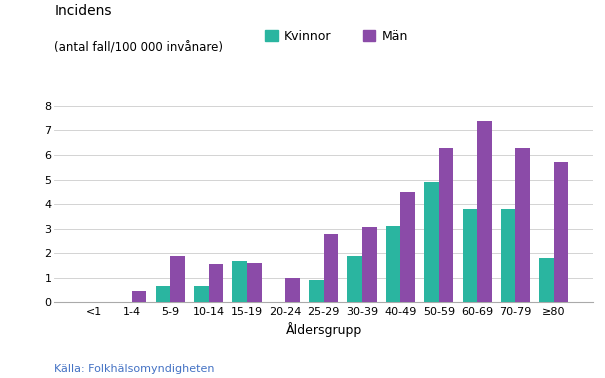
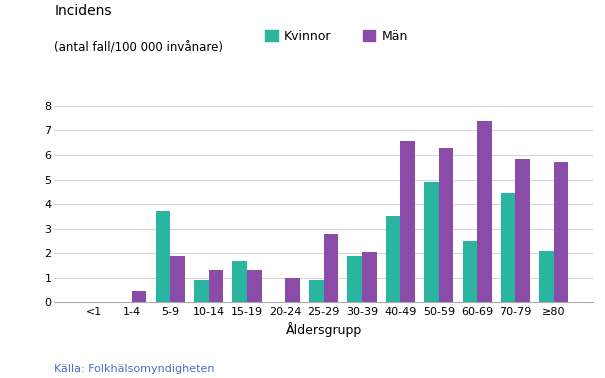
Kvinnor/5-9: 0.65 -> 3.70
Kvinnor/10-14: 0.65 -> 0.90
Män/10-14: 1.55 -> 1.30
Män/15-19: 1.60 -> 1.30
Män/30-39: 3.05 -> 2.05
Kvinnor/40-49: 3.10 -> 3.50
Män/40-49: 4.50 -> 6.55
Kvinnor/60-69: 3.80 -> 2.50
Kvinnor/70-79: 3.80 -> 4.45
Män/70-79: 6.30 -> 5.85
Kvinnor/≥80: 1.80 -> 2.10
